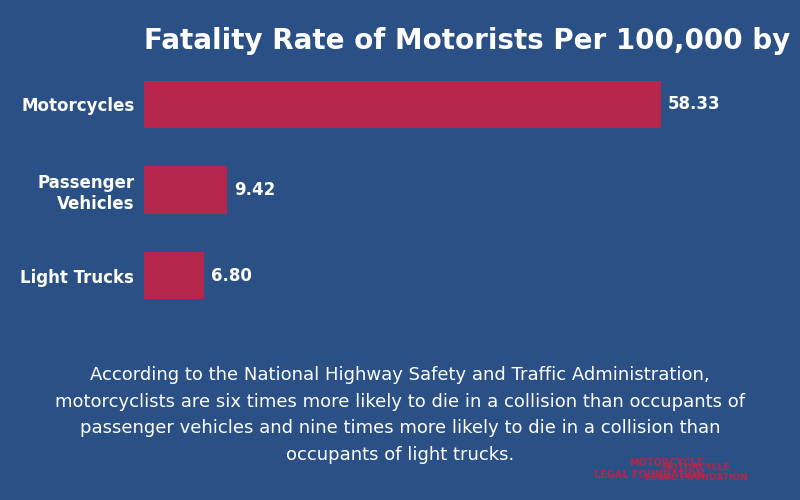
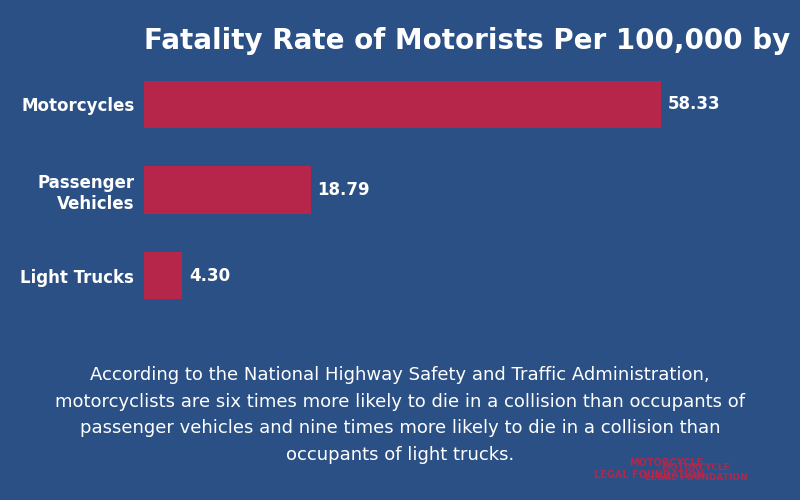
Passenger Vehicles: 9.42 -> 18.79
Light Trucks: 6.80 -> 4.30
